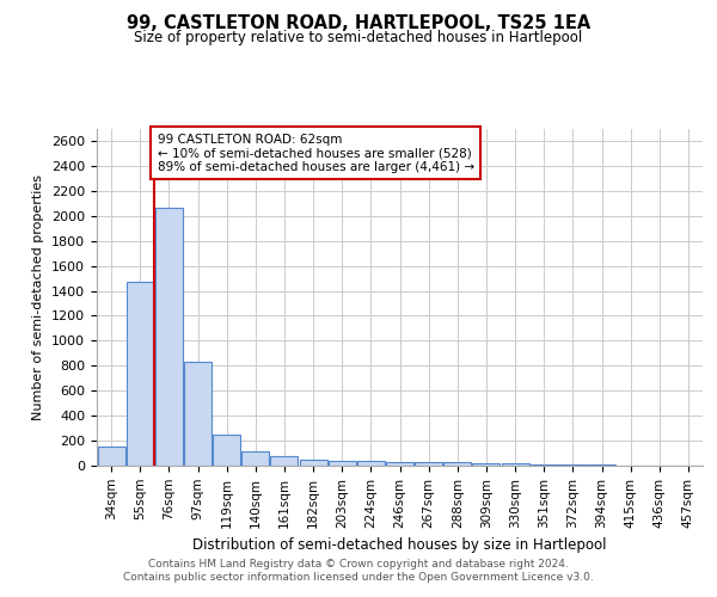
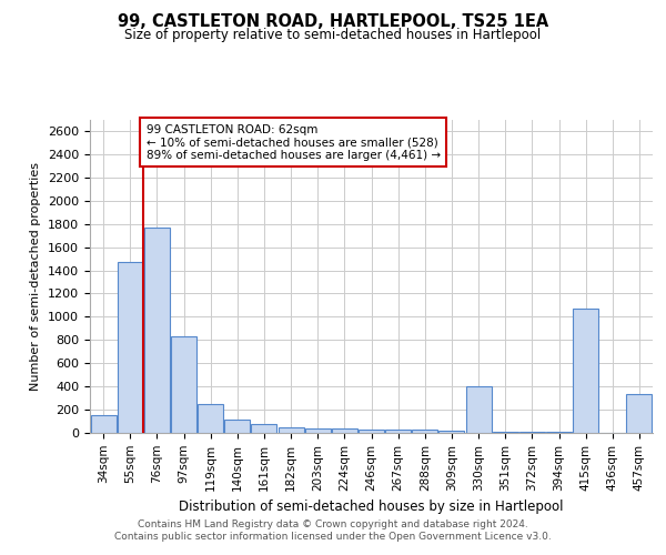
76sqm: 2060 -> 1770
330sqm: 20 -> 400
415sqm: 0 -> 1070
457sqm: 0 -> 330
